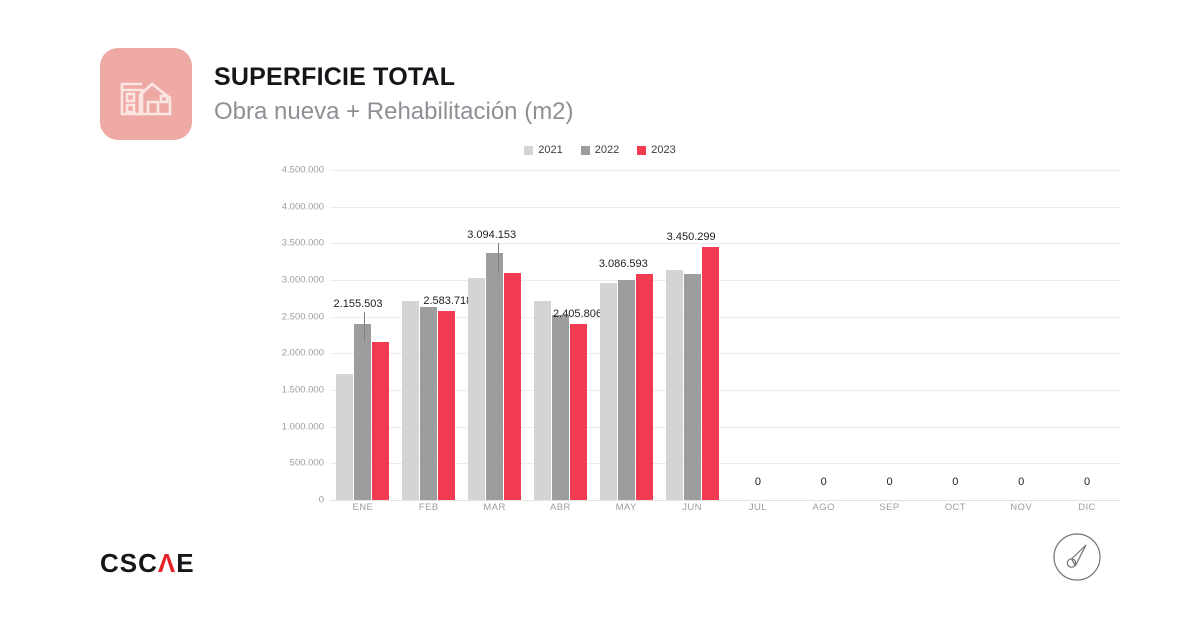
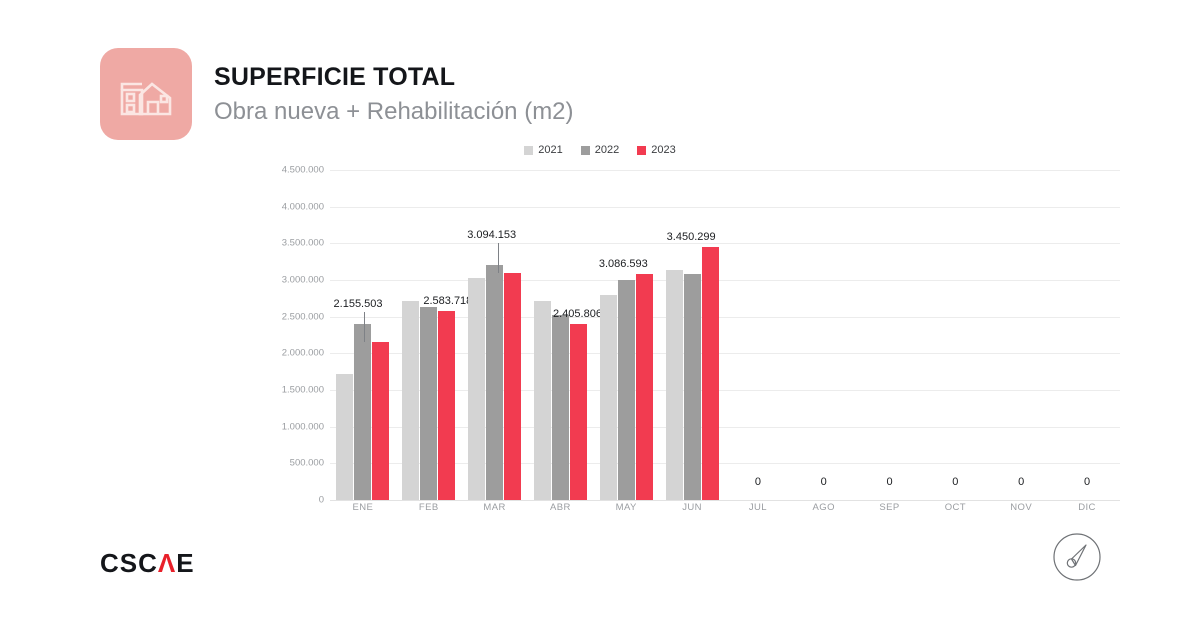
2022/MAR: 3400000 -> 3200000
2021/MAY: 3000000 -> 2800000
